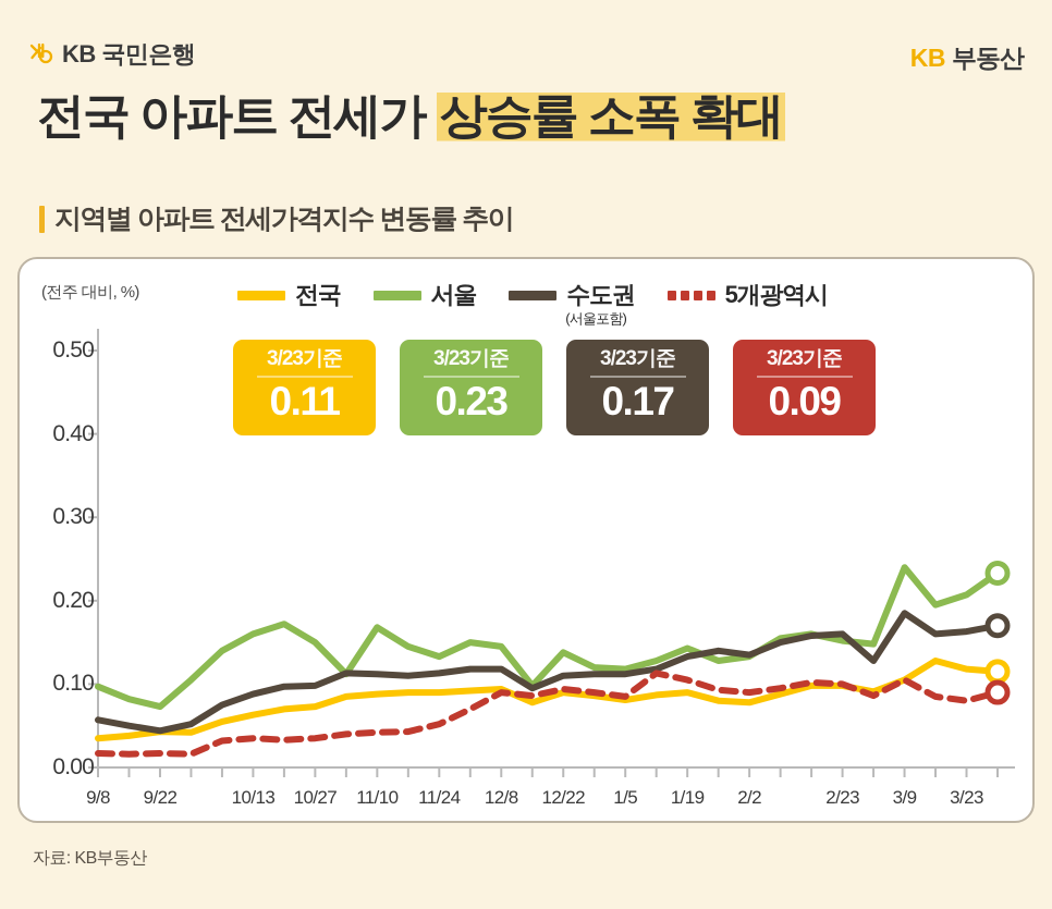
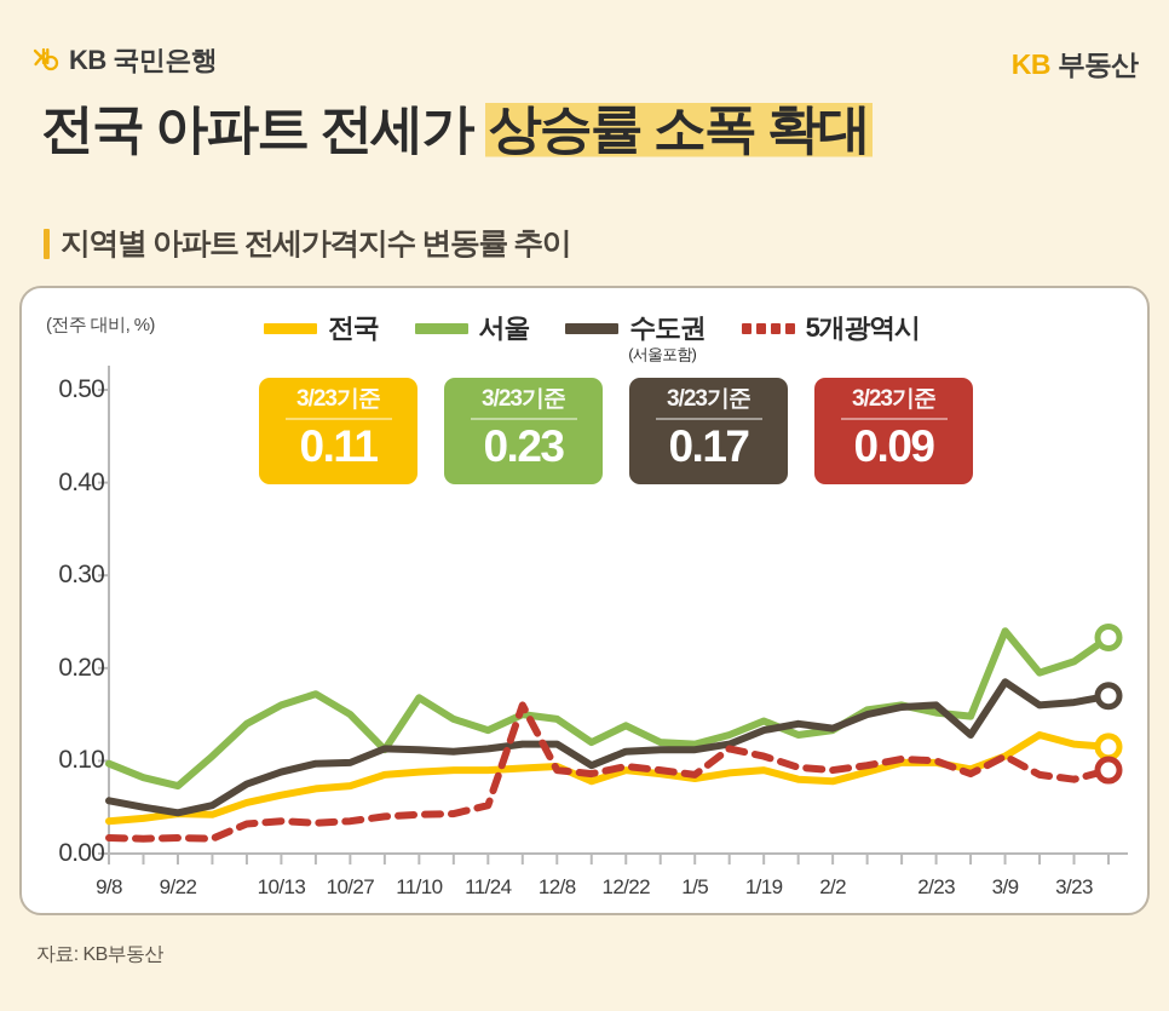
5개광역시/11/24: 0.07 -> 0.16
서울/12/8: 0.10 -> 0.12
